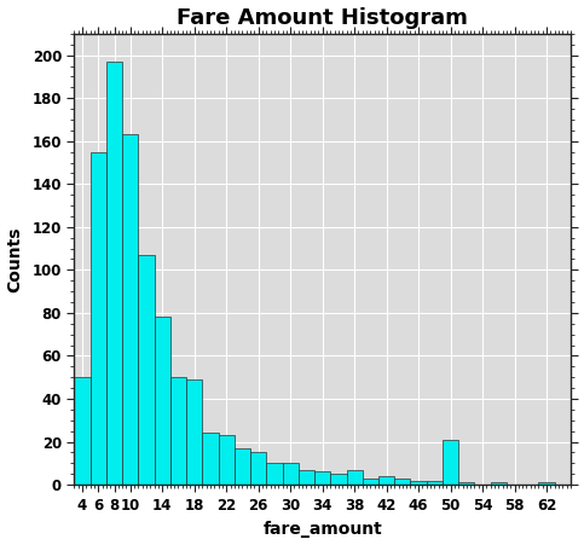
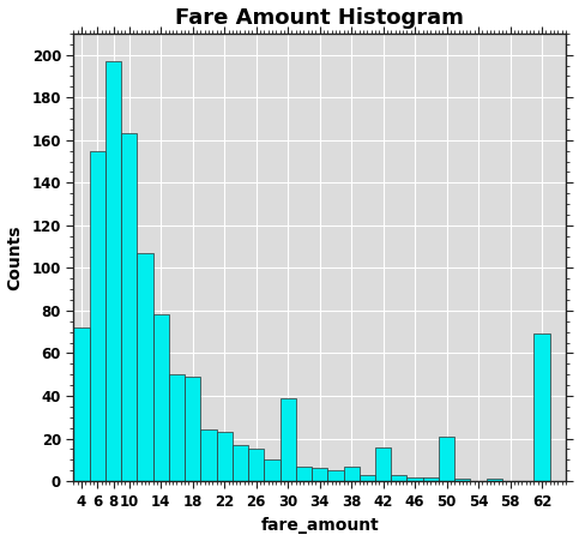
4: 50 -> 72
30: 10 -> 39
42: 4 -> 16
62: 1 -> 69
